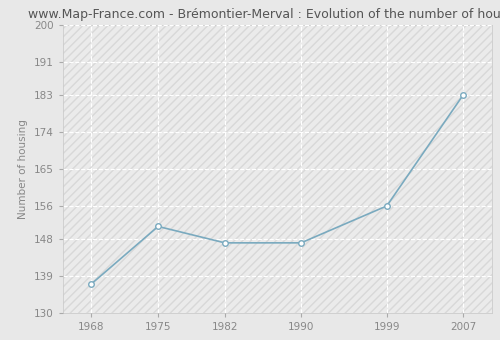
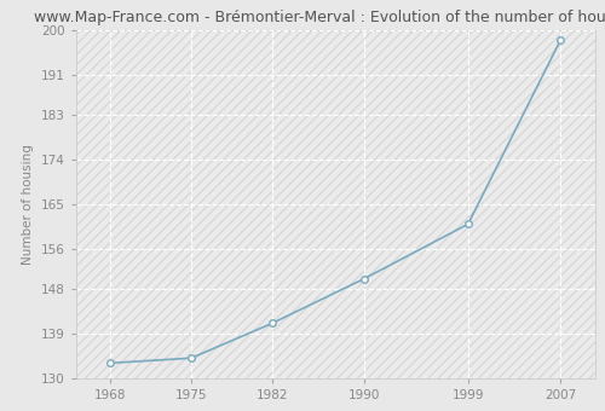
1968: 137 -> 133
1975: 151 -> 134
1982: 147 -> 141
1990: 147 -> 150
1999: 156 -> 161
2007: 183 -> 198
